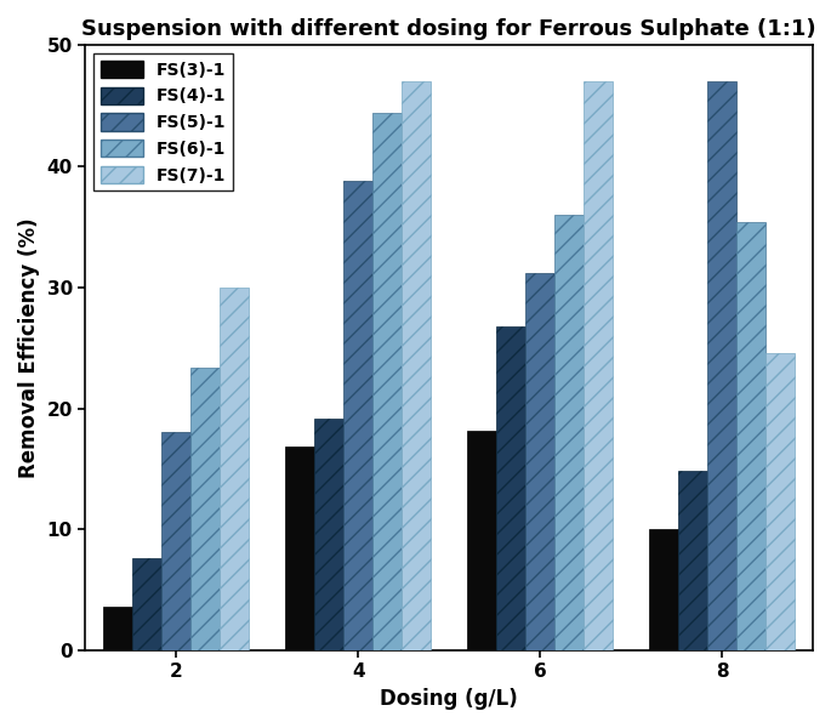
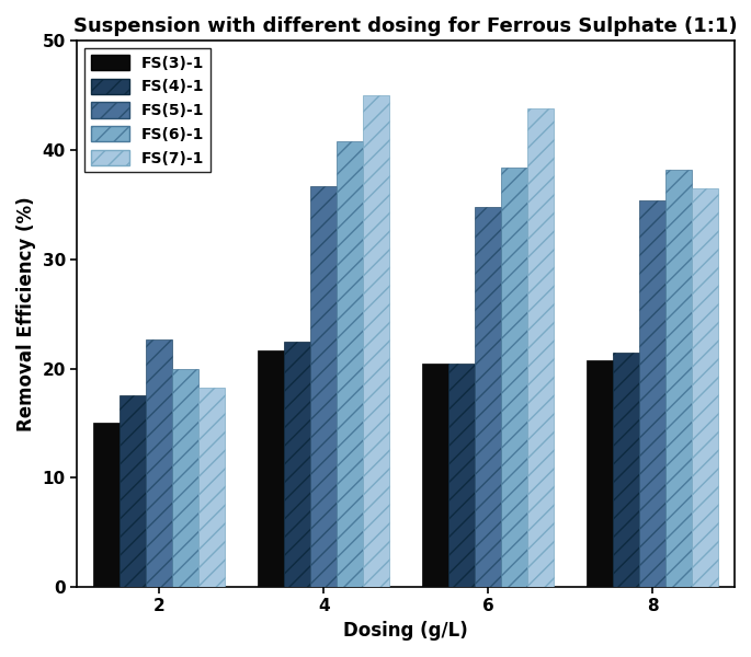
FS(3)-1/2: 3.6 -> 15.0
FS(4)-1/2: 7.6 -> 17.5
FS(5)-1/2: 18.0 -> 22.7
FS(6)-1/2: 23.4 -> 20.0
FS(7)-1/2: 30.0 -> 18.3
FS(3)-1/4: 16.8 -> 21.7
FS(4)-1/4: 19.2 -> 22.5
FS(5)-1/4: 38.8 -> 36.7
FS(6)-1/4: 44.4 -> 40.8
FS(7)-1/4: 47.0 -> 45.0
FS(3)-1/6: 18.2 -> 20.5
FS(4)-1/6: 26.8 -> 20.5
FS(5)-1/6: 31.2 -> 34.8
FS(6)-1/6: 36.0 -> 38.4
FS(7)-1/6: 47.0 -> 43.8
FS(3)-1/8: 10.0 -> 20.8
FS(4)-1/8: 14.8 -> 21.5
FS(5)-1/8: 47.0 -> 35.4
FS(6)-1/8: 35.4 -> 38.2
FS(7)-1/8: 24.6 -> 36.5
